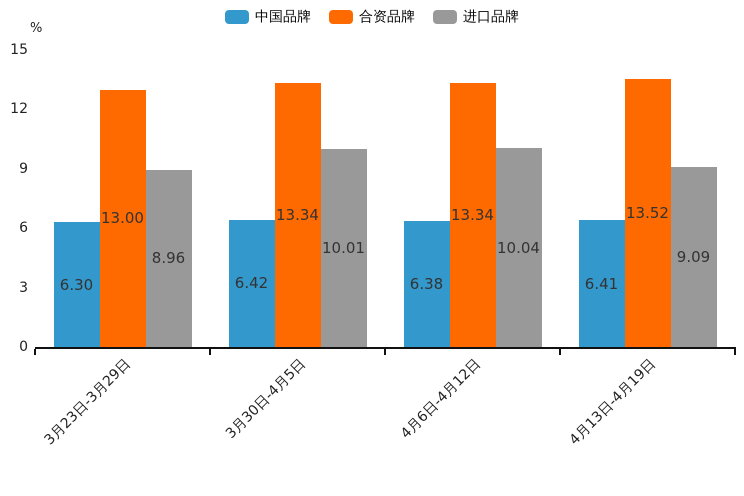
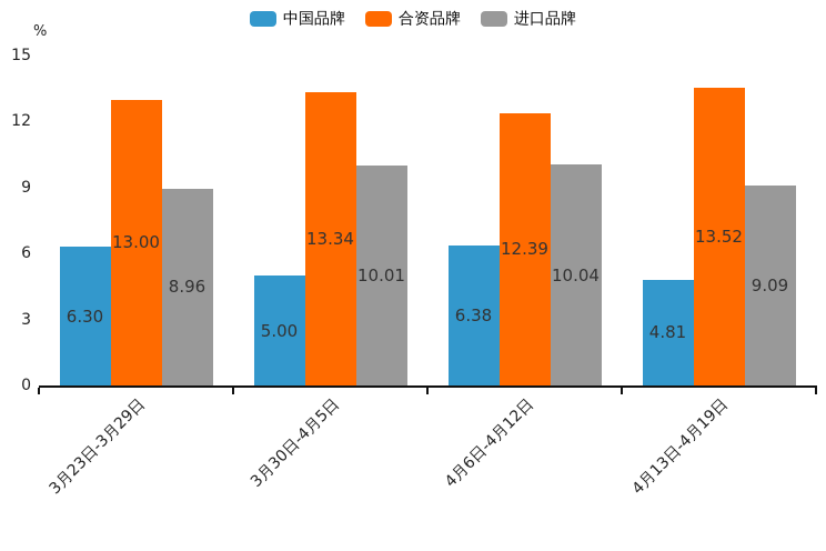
中国品牌/3月30日-4月5日: 6.42 -> 5.00
合资品牌/4月6日-4月12日: 13.34 -> 12.39
中国品牌/4月13日-4月19日: 6.41 -> 4.81
